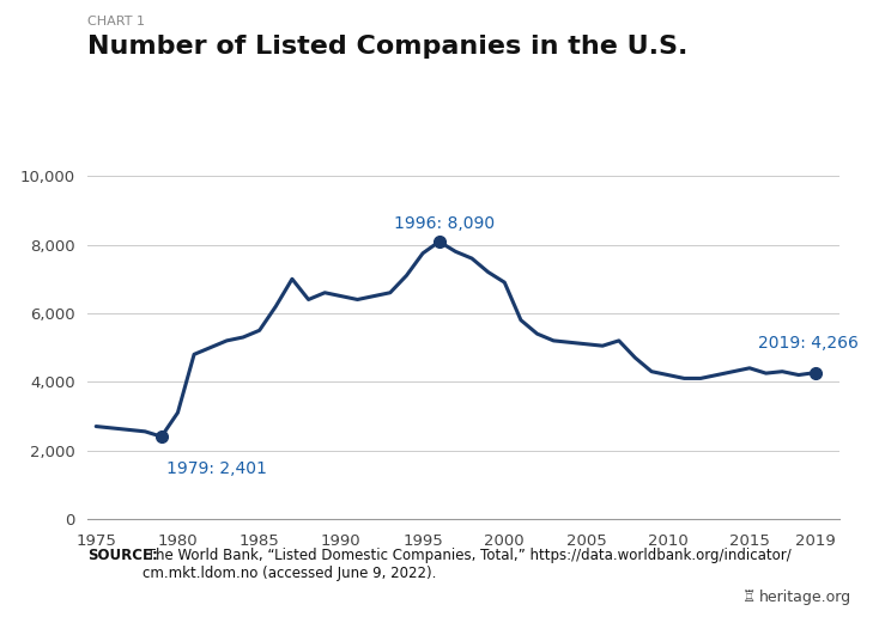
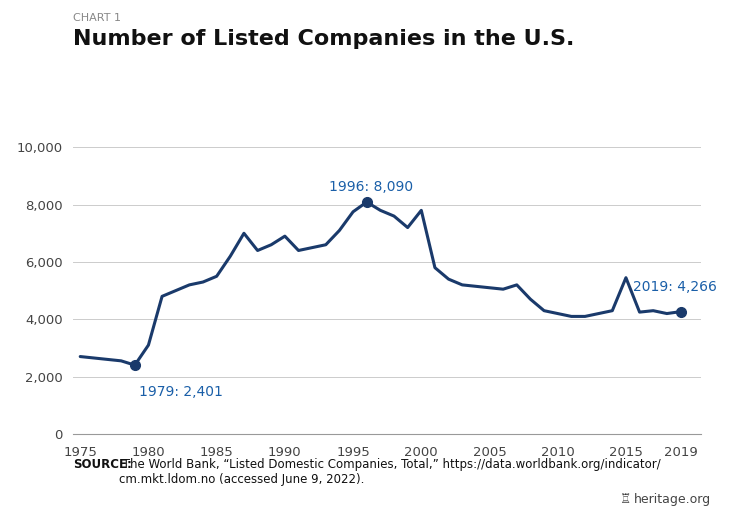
1990: 6,500 -> 6,900
2000: 6,900 -> 7,800
2015: 4,400 -> 5,450
